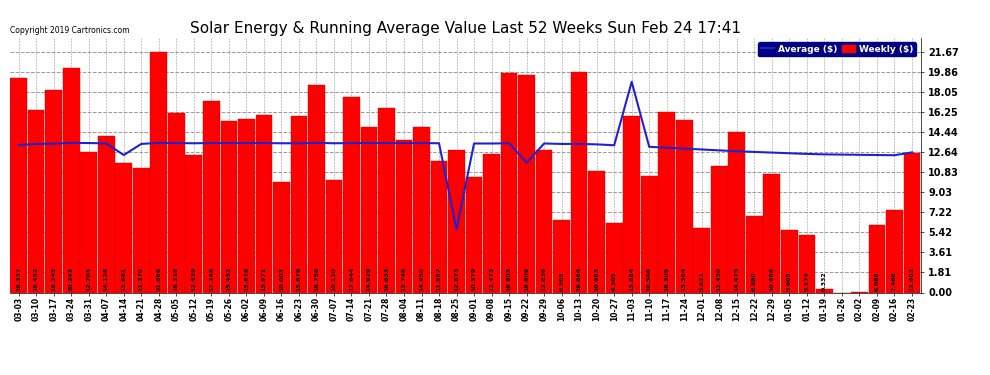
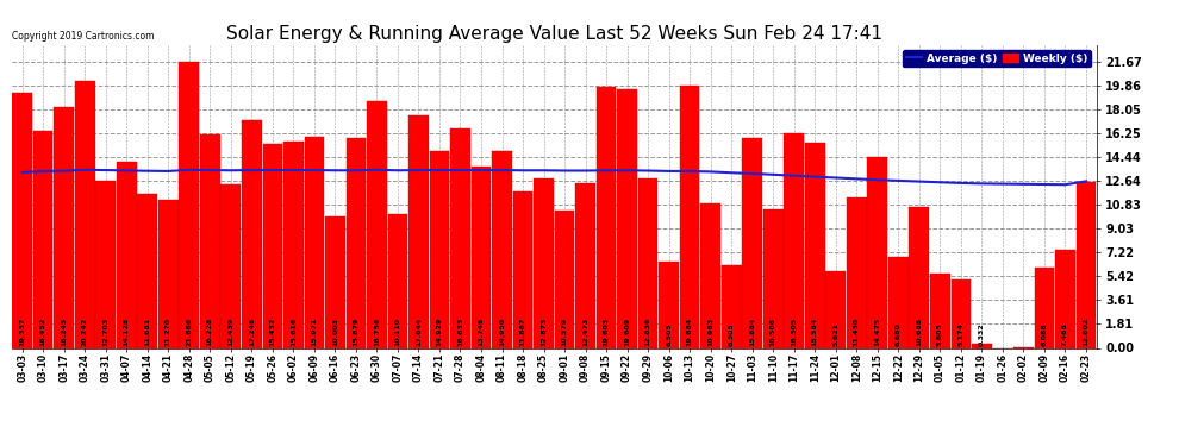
Average ($)/04-14: 12.4 -> 13.4
Average ($)/08-25: 5.7 -> 13.5
Average ($)/09-22: 11.7 -> 13.5
Average ($)/11-03: 19.0 -> 13.2
